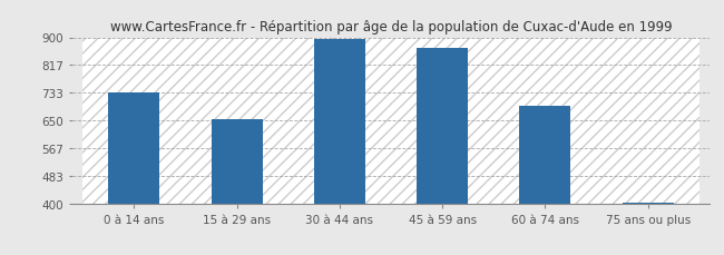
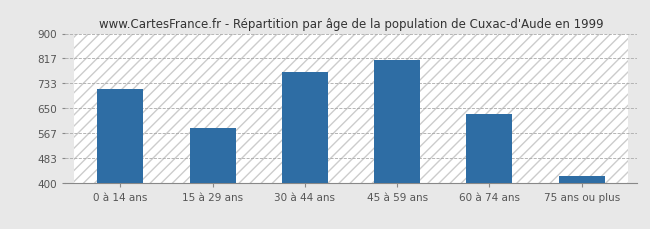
0 à 14 ans: 733 -> 715
15 à 29 ans: 655 -> 585
30 à 44 ans: 896 -> 770
45 à 59 ans: 869 -> 810
60 à 74 ans: 695 -> 630
75 ans ou plus: 403 -> 425
